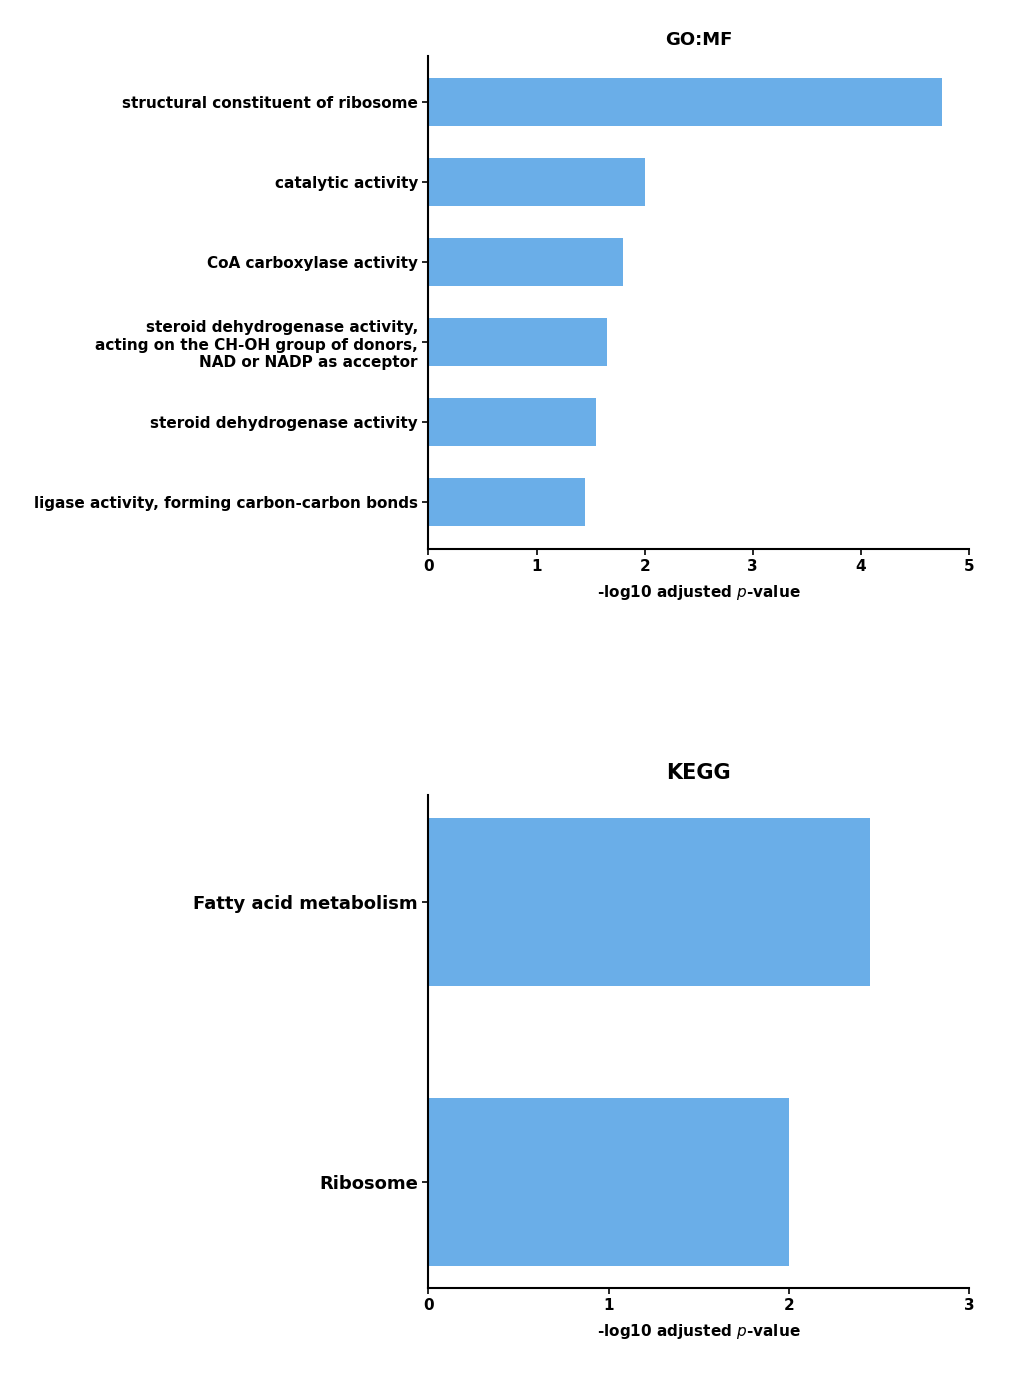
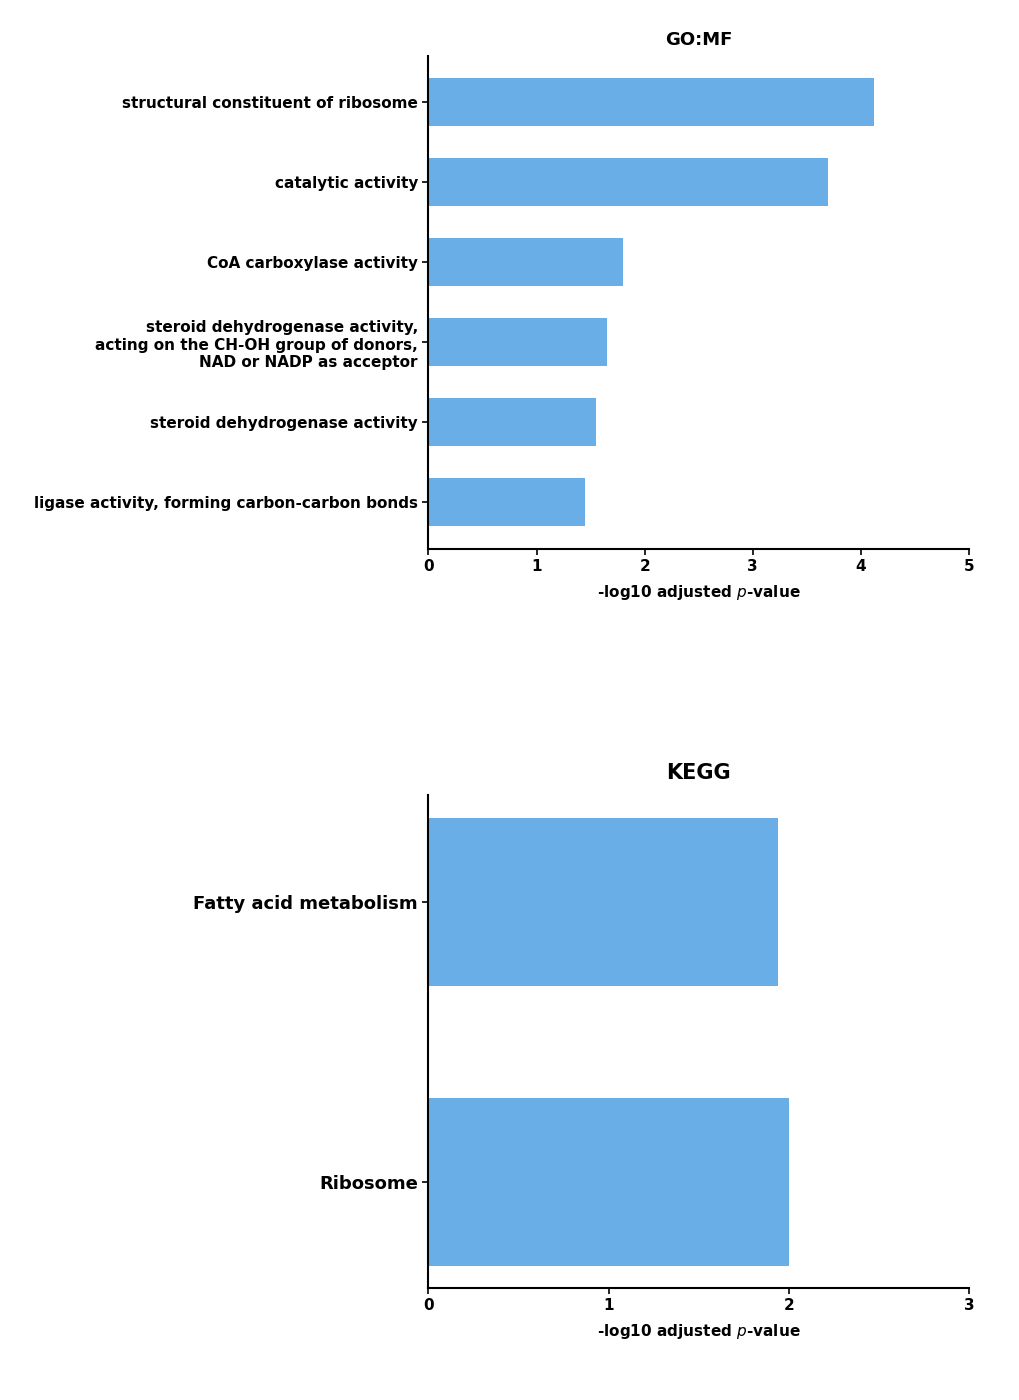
GO:MF/structural constituent of ribosome: 4.75 -> 4.12
GO:MF/catalytic activity: 2.00 -> 3.70
KEGG/Fatty acid metabolism: 2.45 -> 1.94
